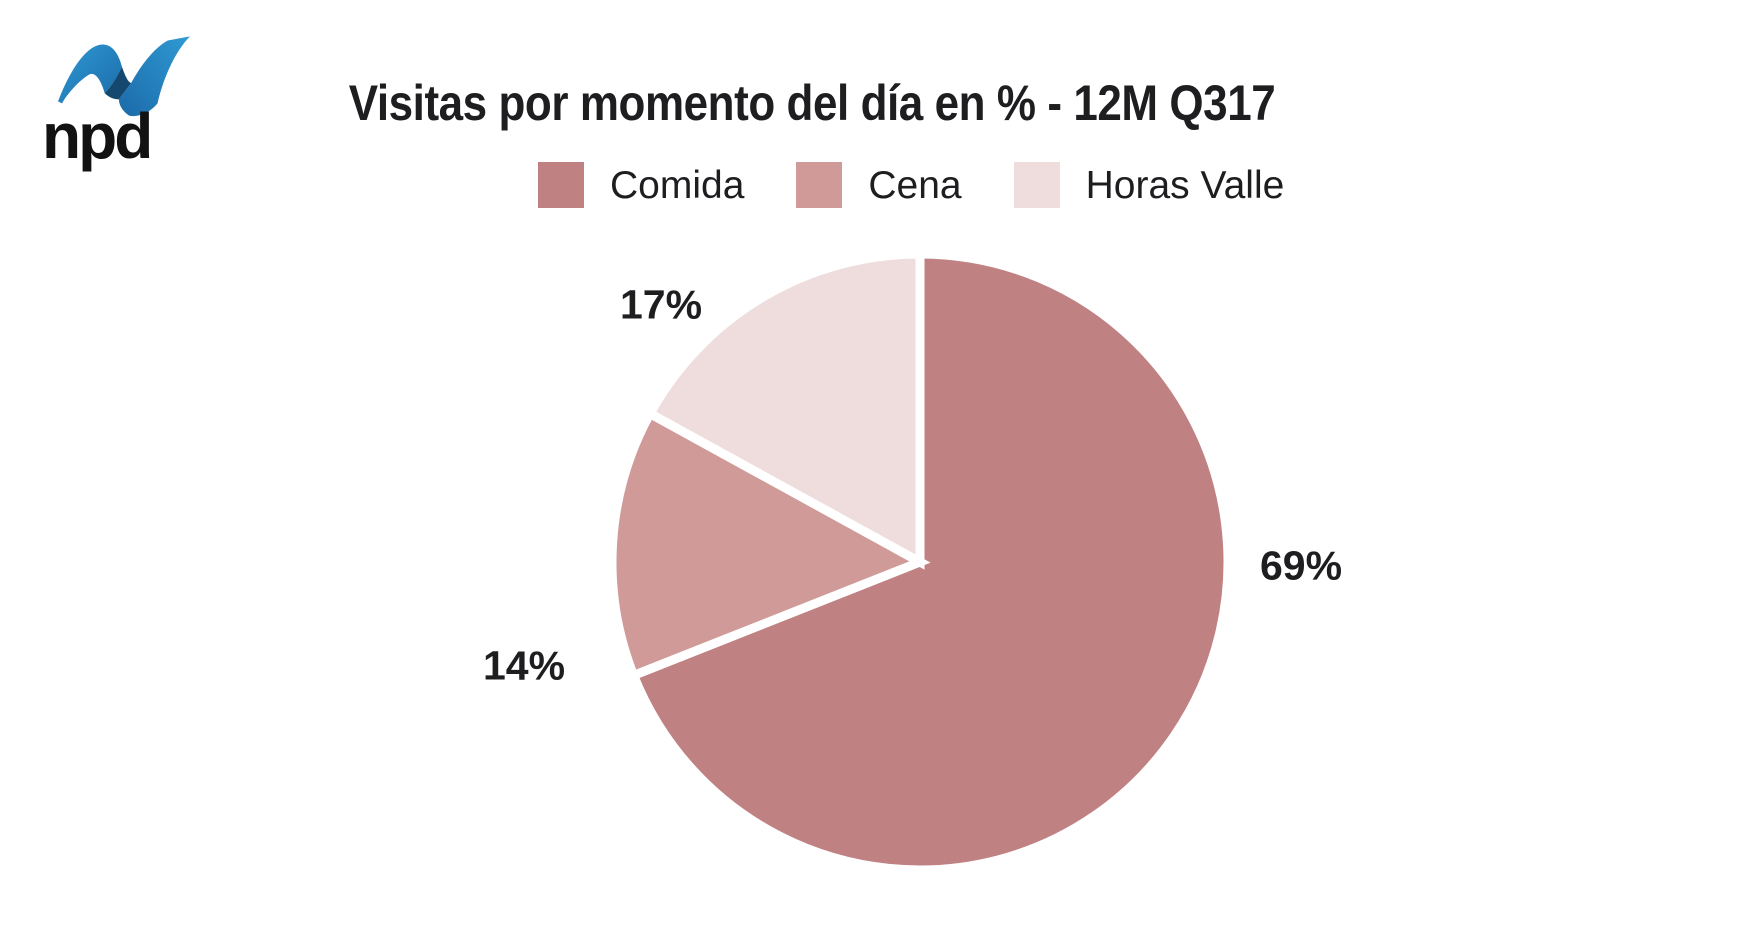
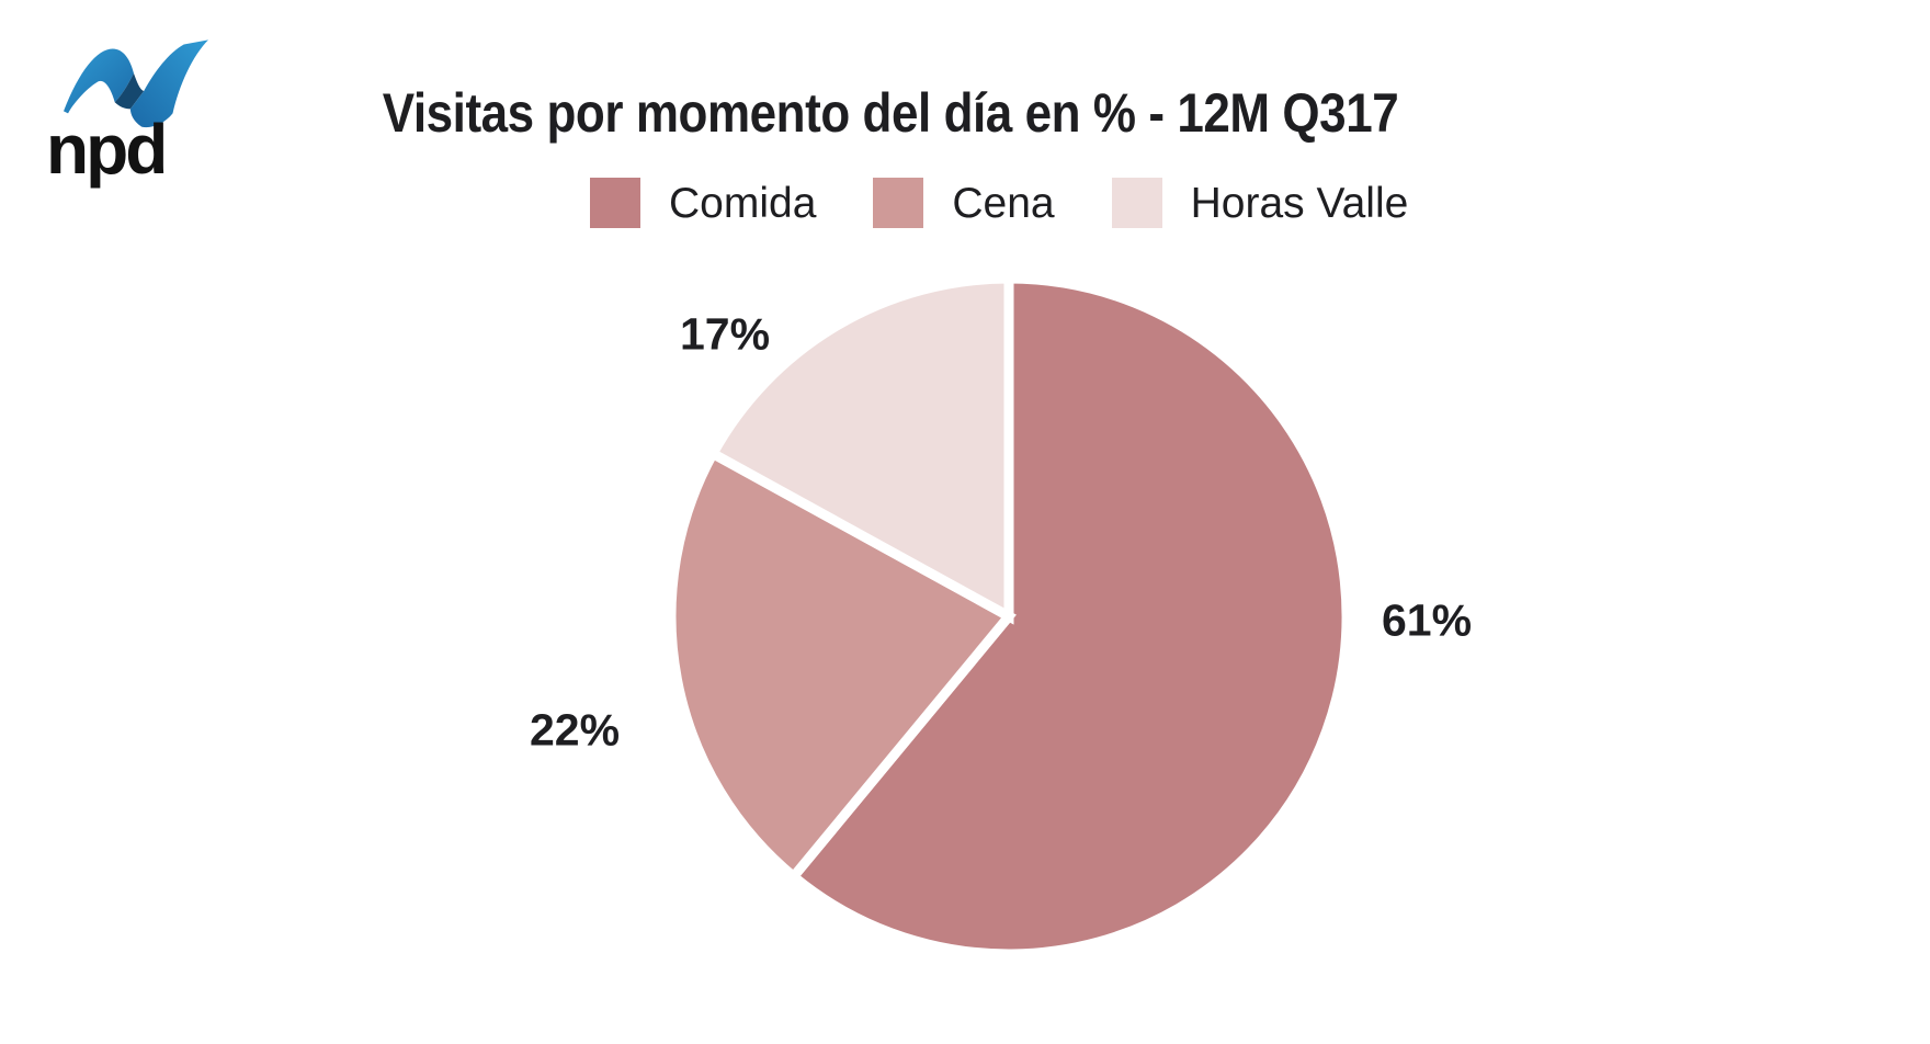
Comida: 69% -> 61%
Cena: 14% -> 22%
